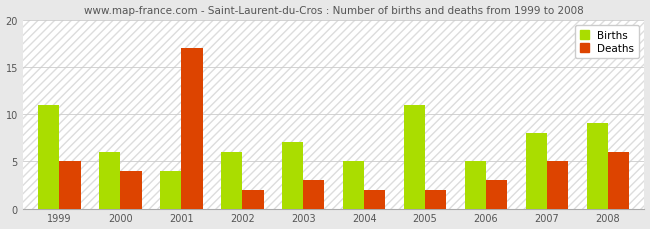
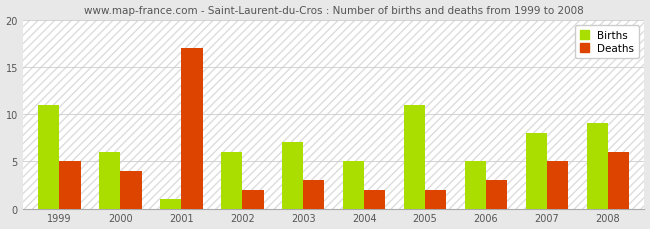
Births/2001: 4 -> 1
